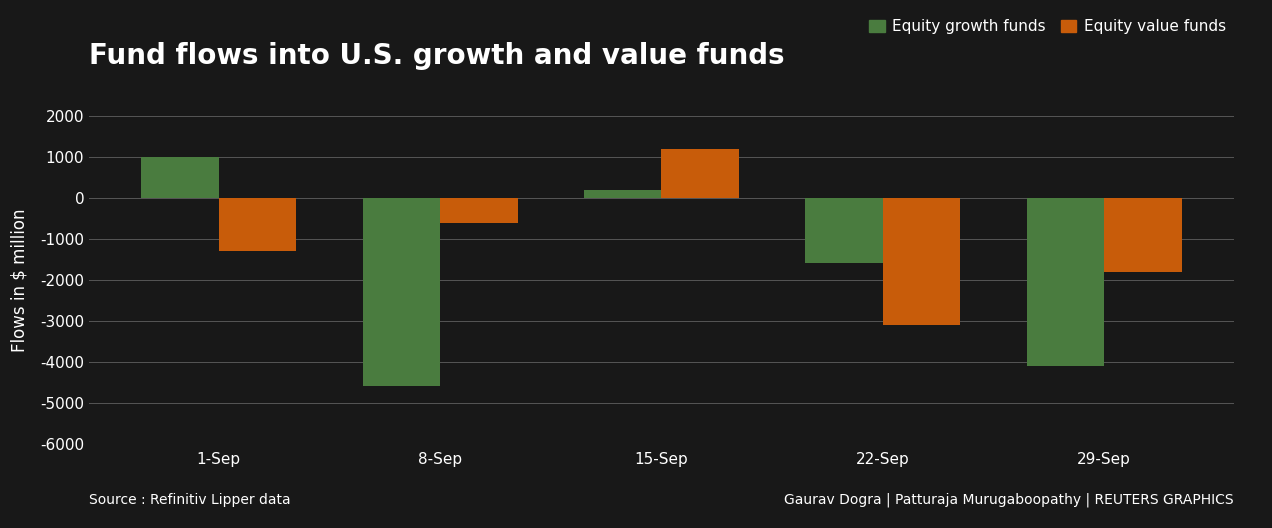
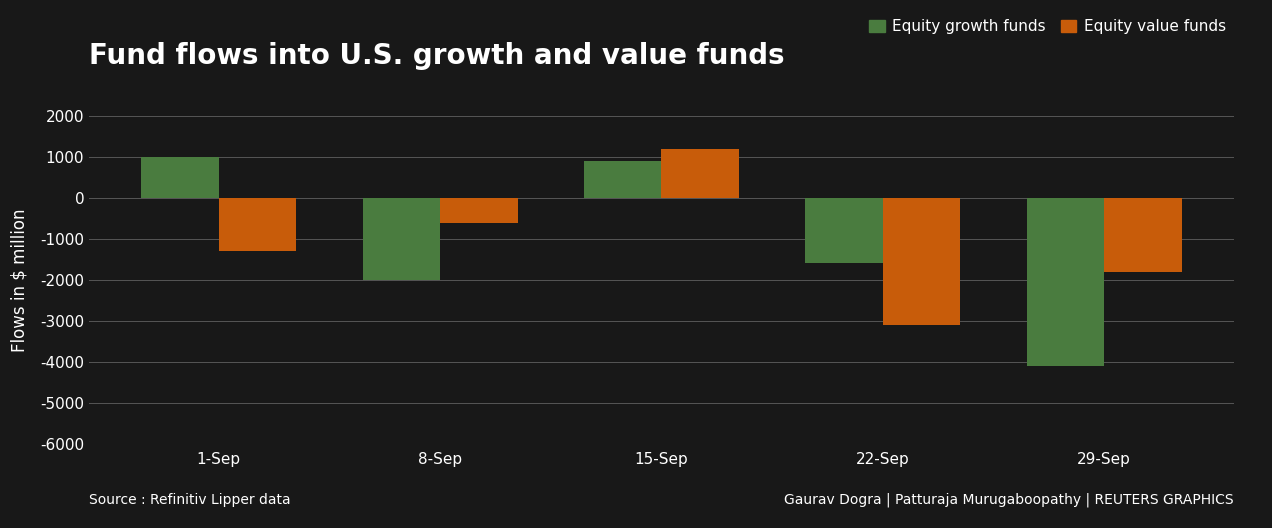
Equity growth funds/8-Sep: -4600 -> -2000
Equity growth funds/15-Sep: 200 -> 900
